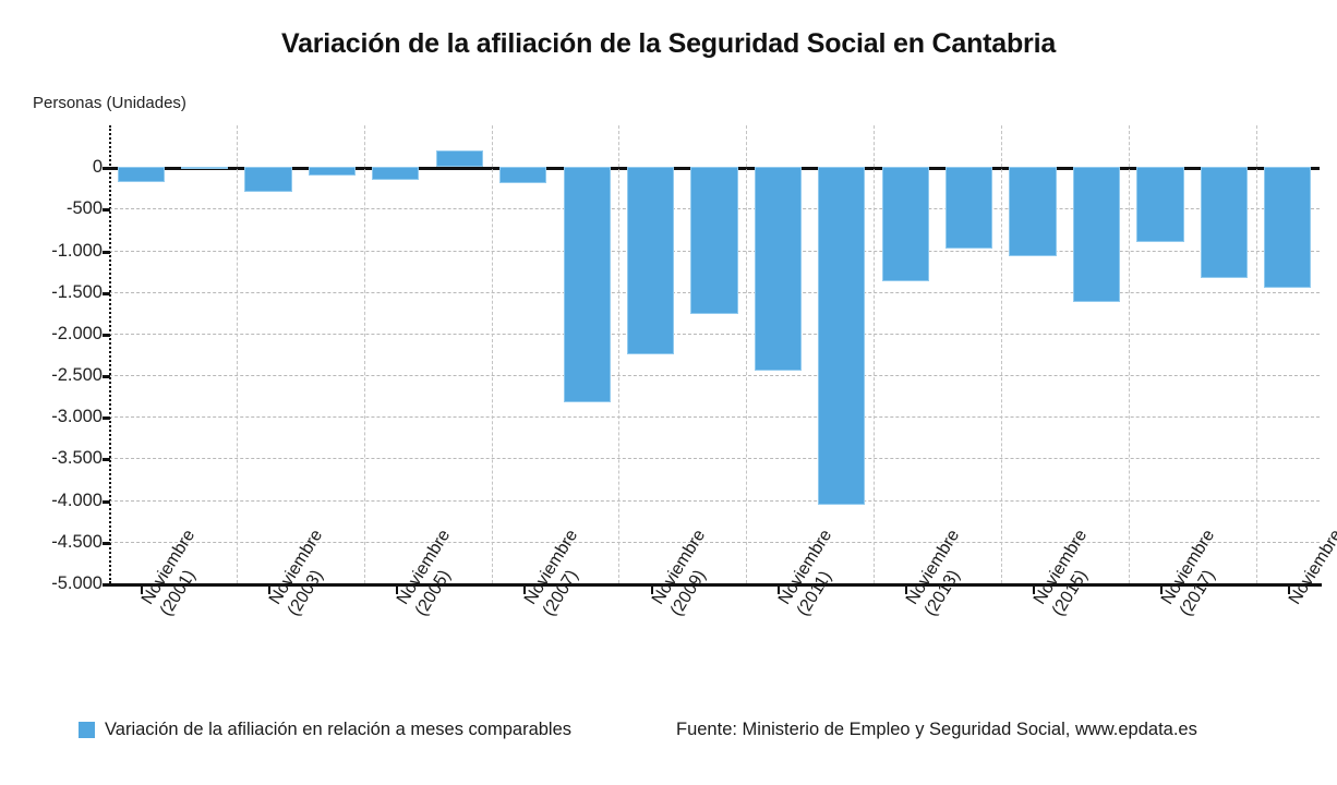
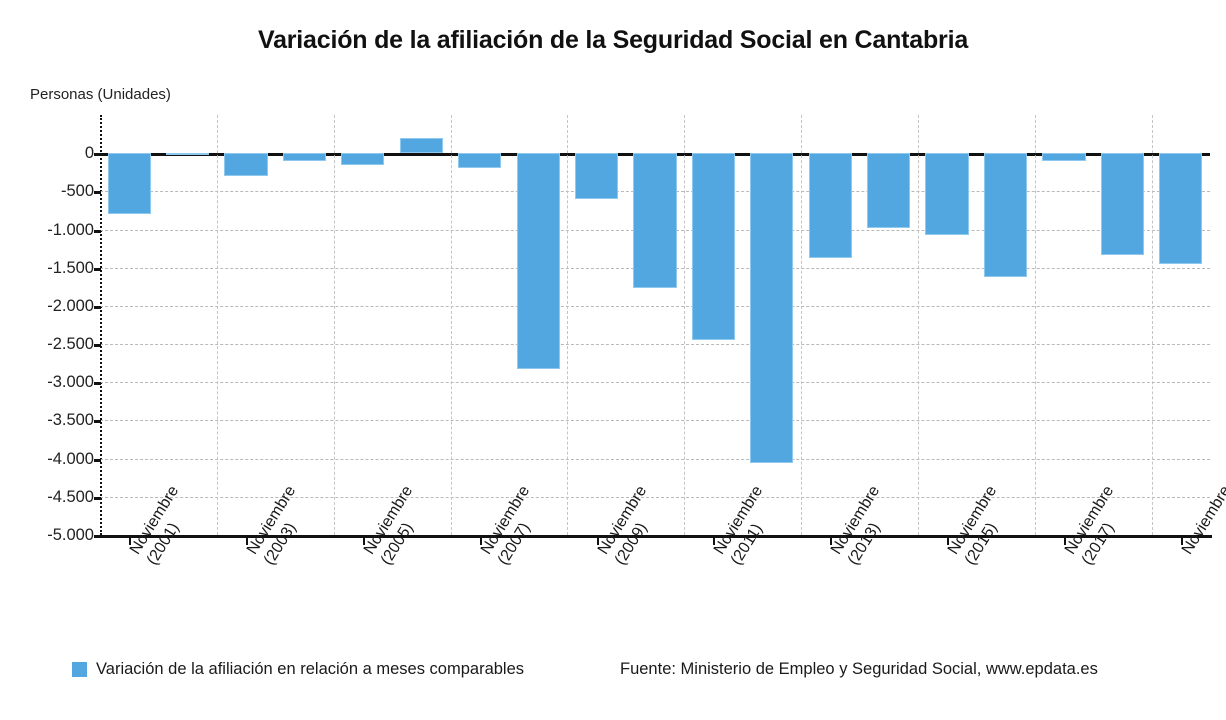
Noviembre (2001): -200 -> -800
Noviembre (2009): -2200 -> -600
Noviembre (2017): -900 -> -100
